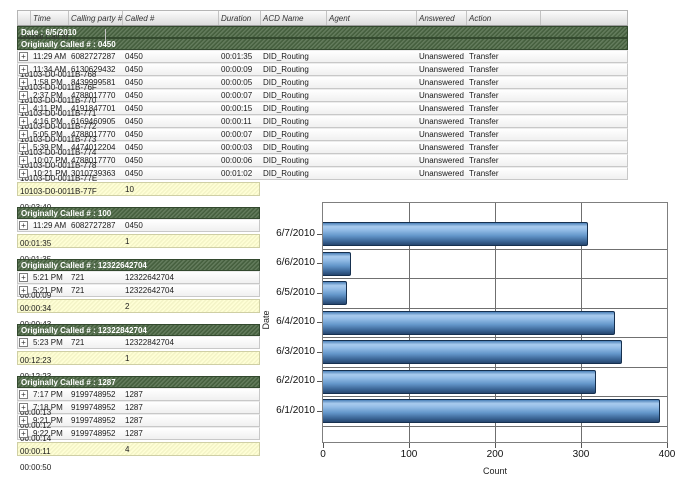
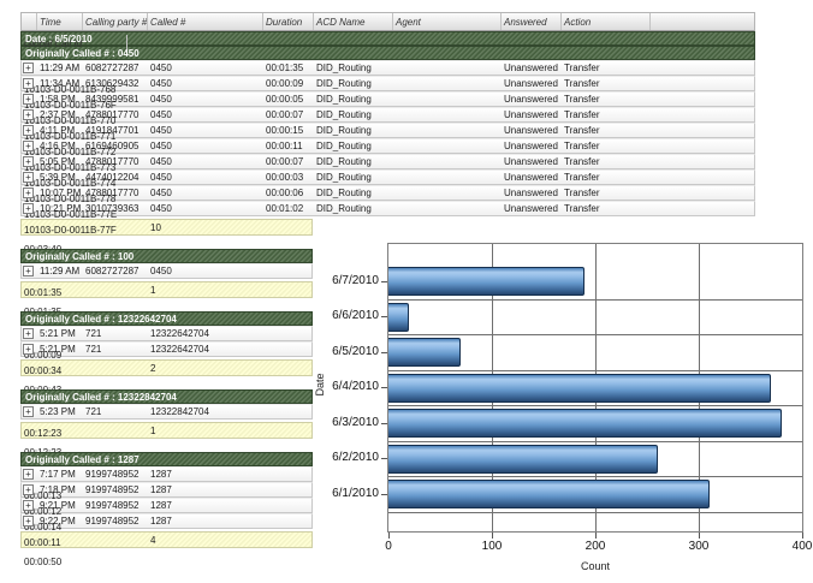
6/7/2010: 310 -> 190
6/6/2010: 30 -> 20
6/5/2010: 30 -> 70
6/4/2010: 340 -> 370
6/3/2010: 350 -> 380
6/2/2010: 320 -> 260
6/1/2010: 390 -> 310
